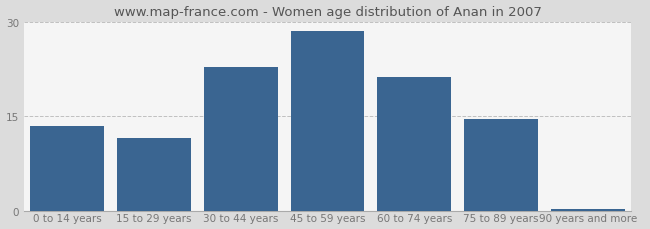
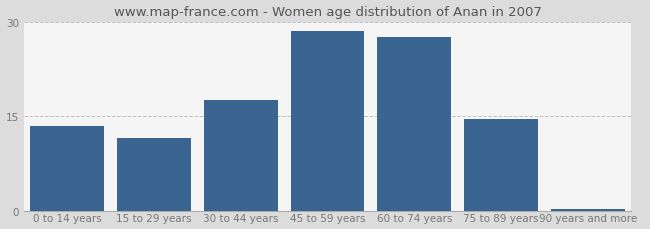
30 to 44 years: 22.8 -> 17.5
60 to 74 years: 21.2 -> 27.5
